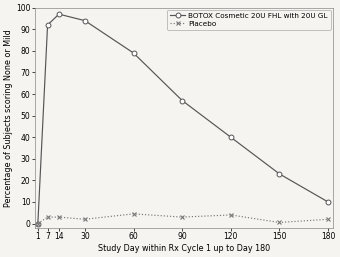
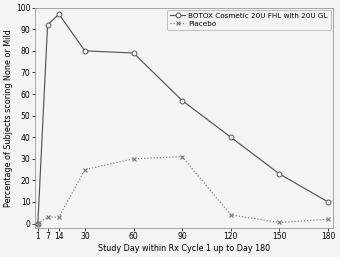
BOTOX Cosmetic 20U FHL with 20U GL/30: 94 -> 80
Placebo/30: 2.0 -> 25.0
Placebo/60: 4.5 -> 30.0
Placebo/90: 3.0 -> 31.0
